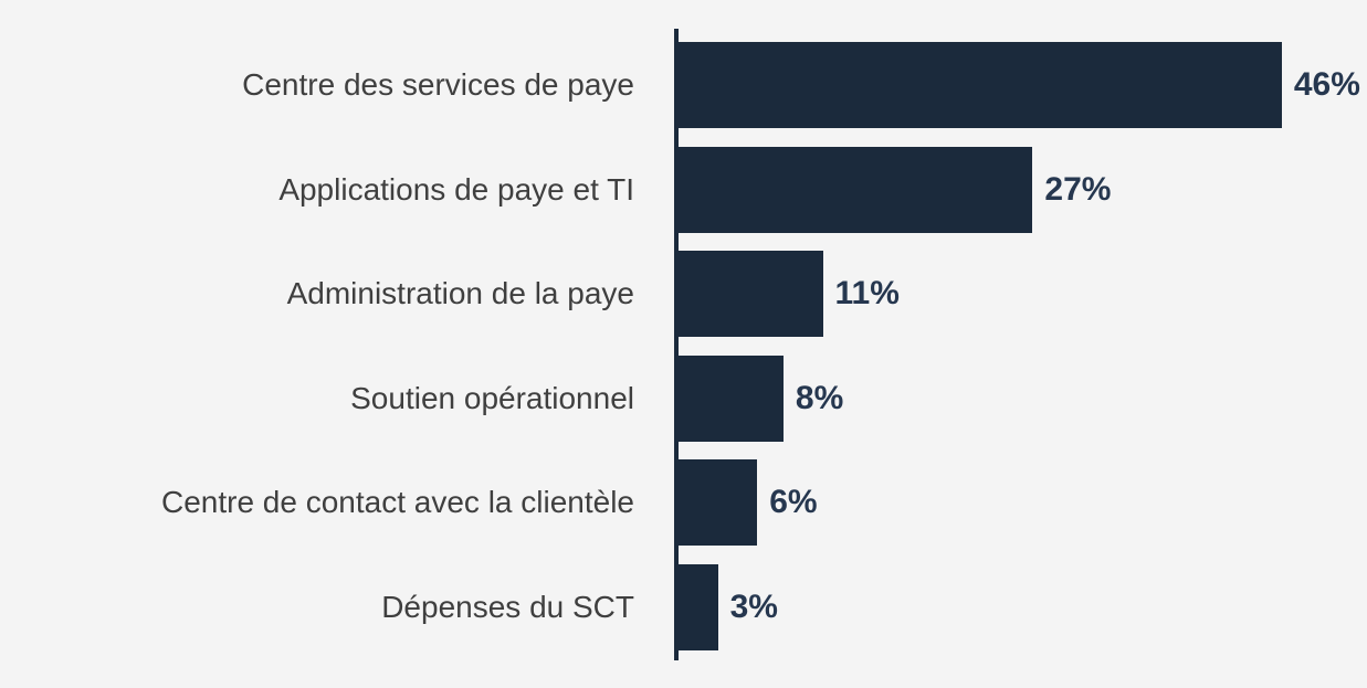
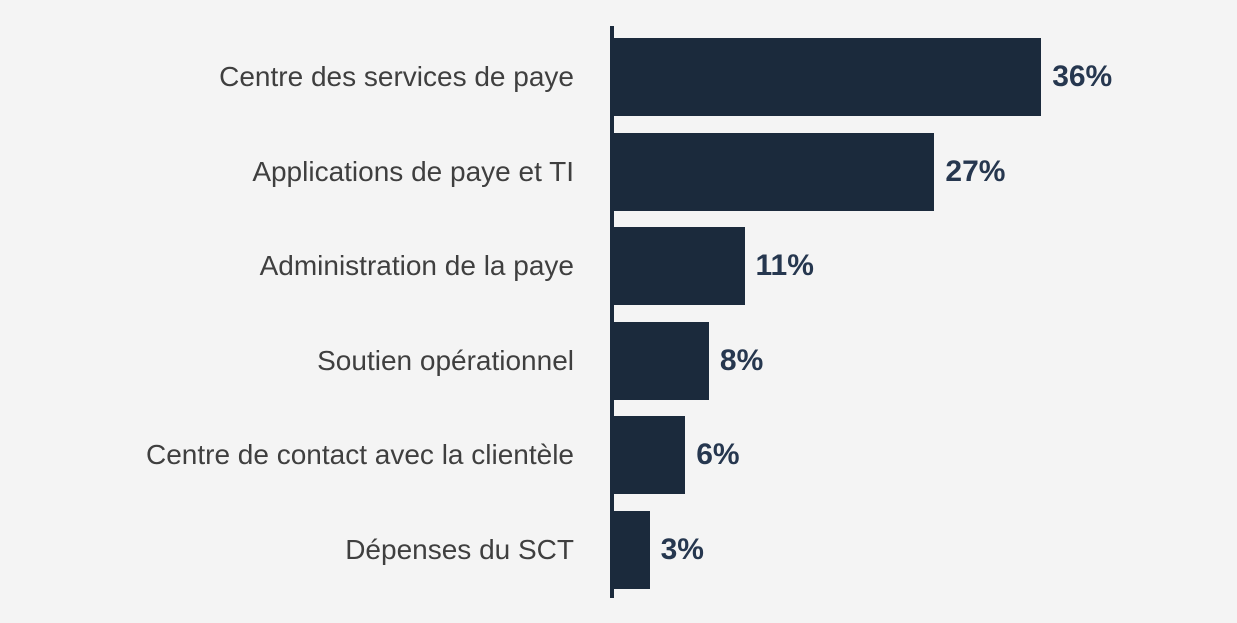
Centre des services de paye: 46% -> 36%
